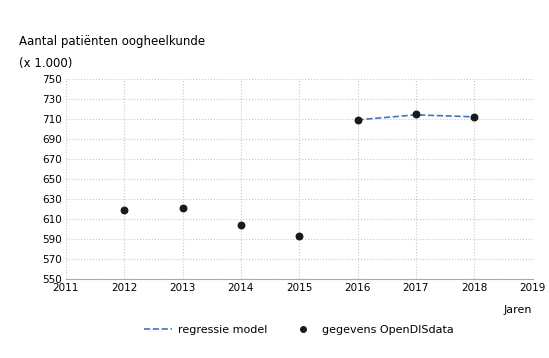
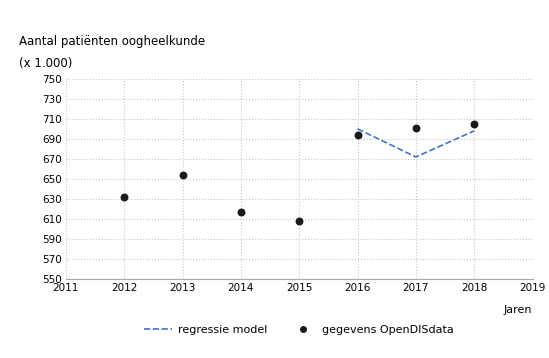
gegevens OpenDISdata/2012: 619 -> 632
gegevens OpenDISdata/2013: 621 -> 654
gegevens OpenDISdata/2014: 604 -> 617
gegevens OpenDISdata/2015: 593 -> 608
gegevens OpenDISdata/2016: 709 -> 694
regressie model/2016: 709 -> 700
gegevens OpenDISdata/2017: 715 -> 701
regressie model/2017: 714 -> 672
gegevens OpenDISdata/2018: 712 -> 705
regressie model/2018: 712 -> 698
